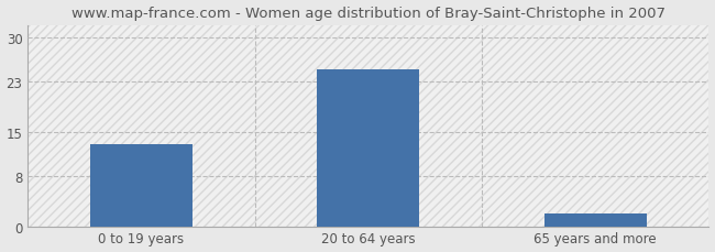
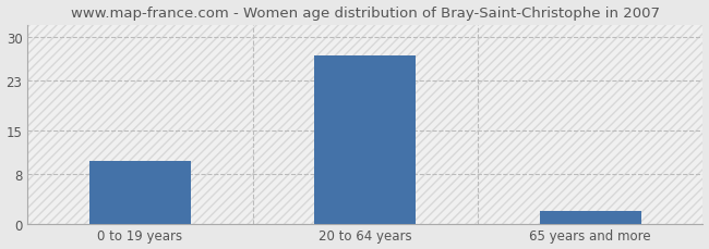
0 to 19 years: 13 -> 10
20 to 64 years: 25 -> 27
